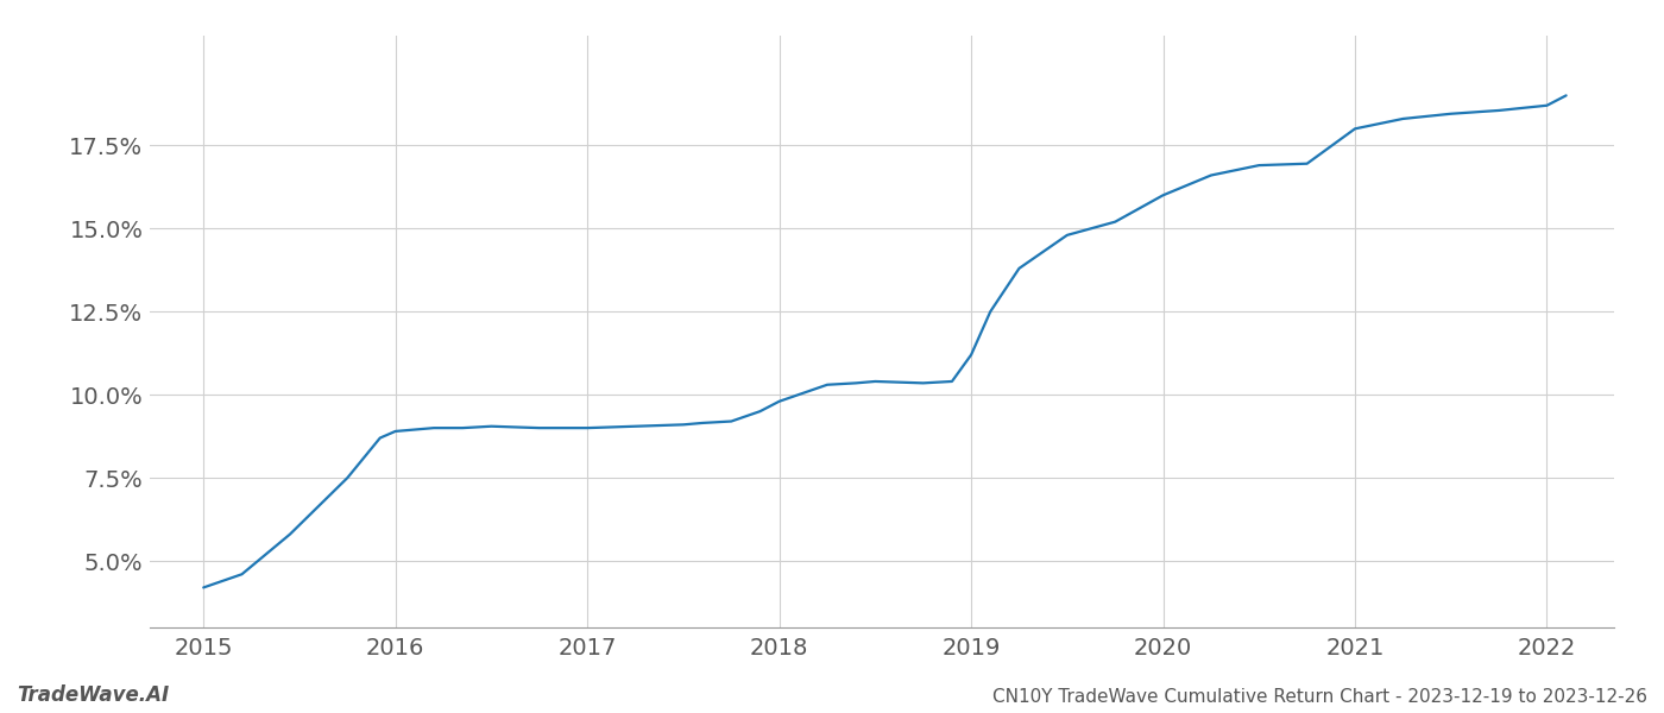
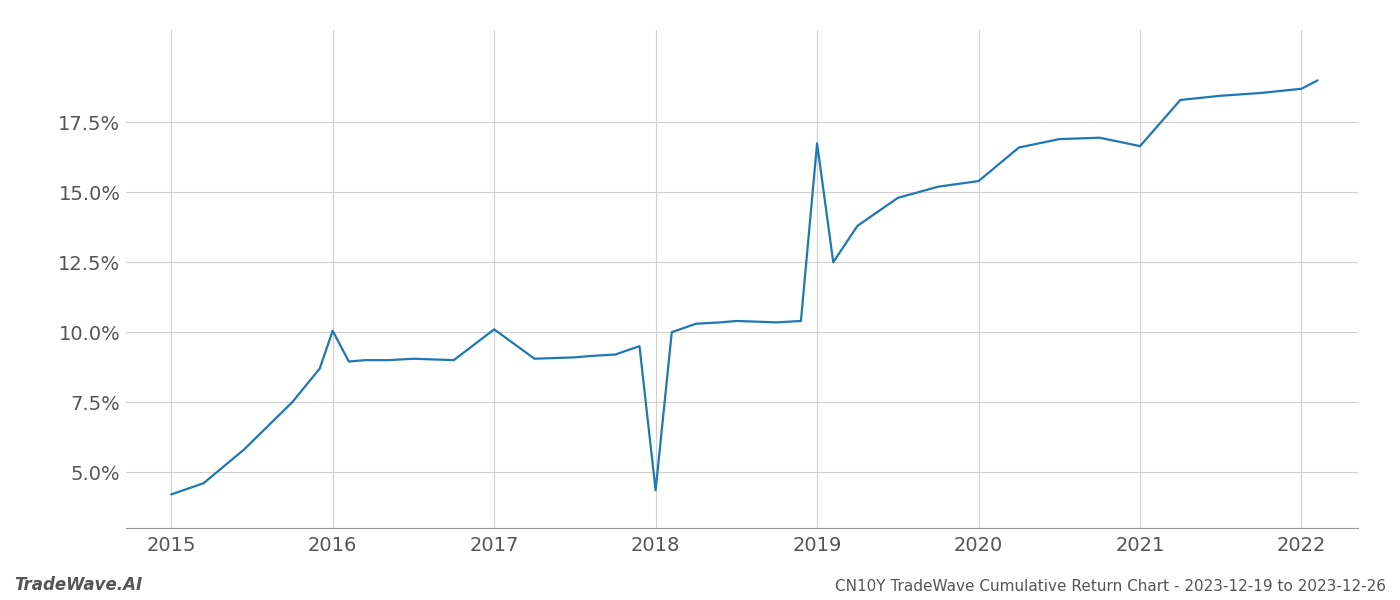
2016: 8.90% -> 10.05%
2017: 9.00% -> 10.10%
2018: 9.80% -> 4.35%
2019: 11.20% -> 16.75%
2020: 16.00% -> 15.40%
2021: 18.00% -> 16.65%
